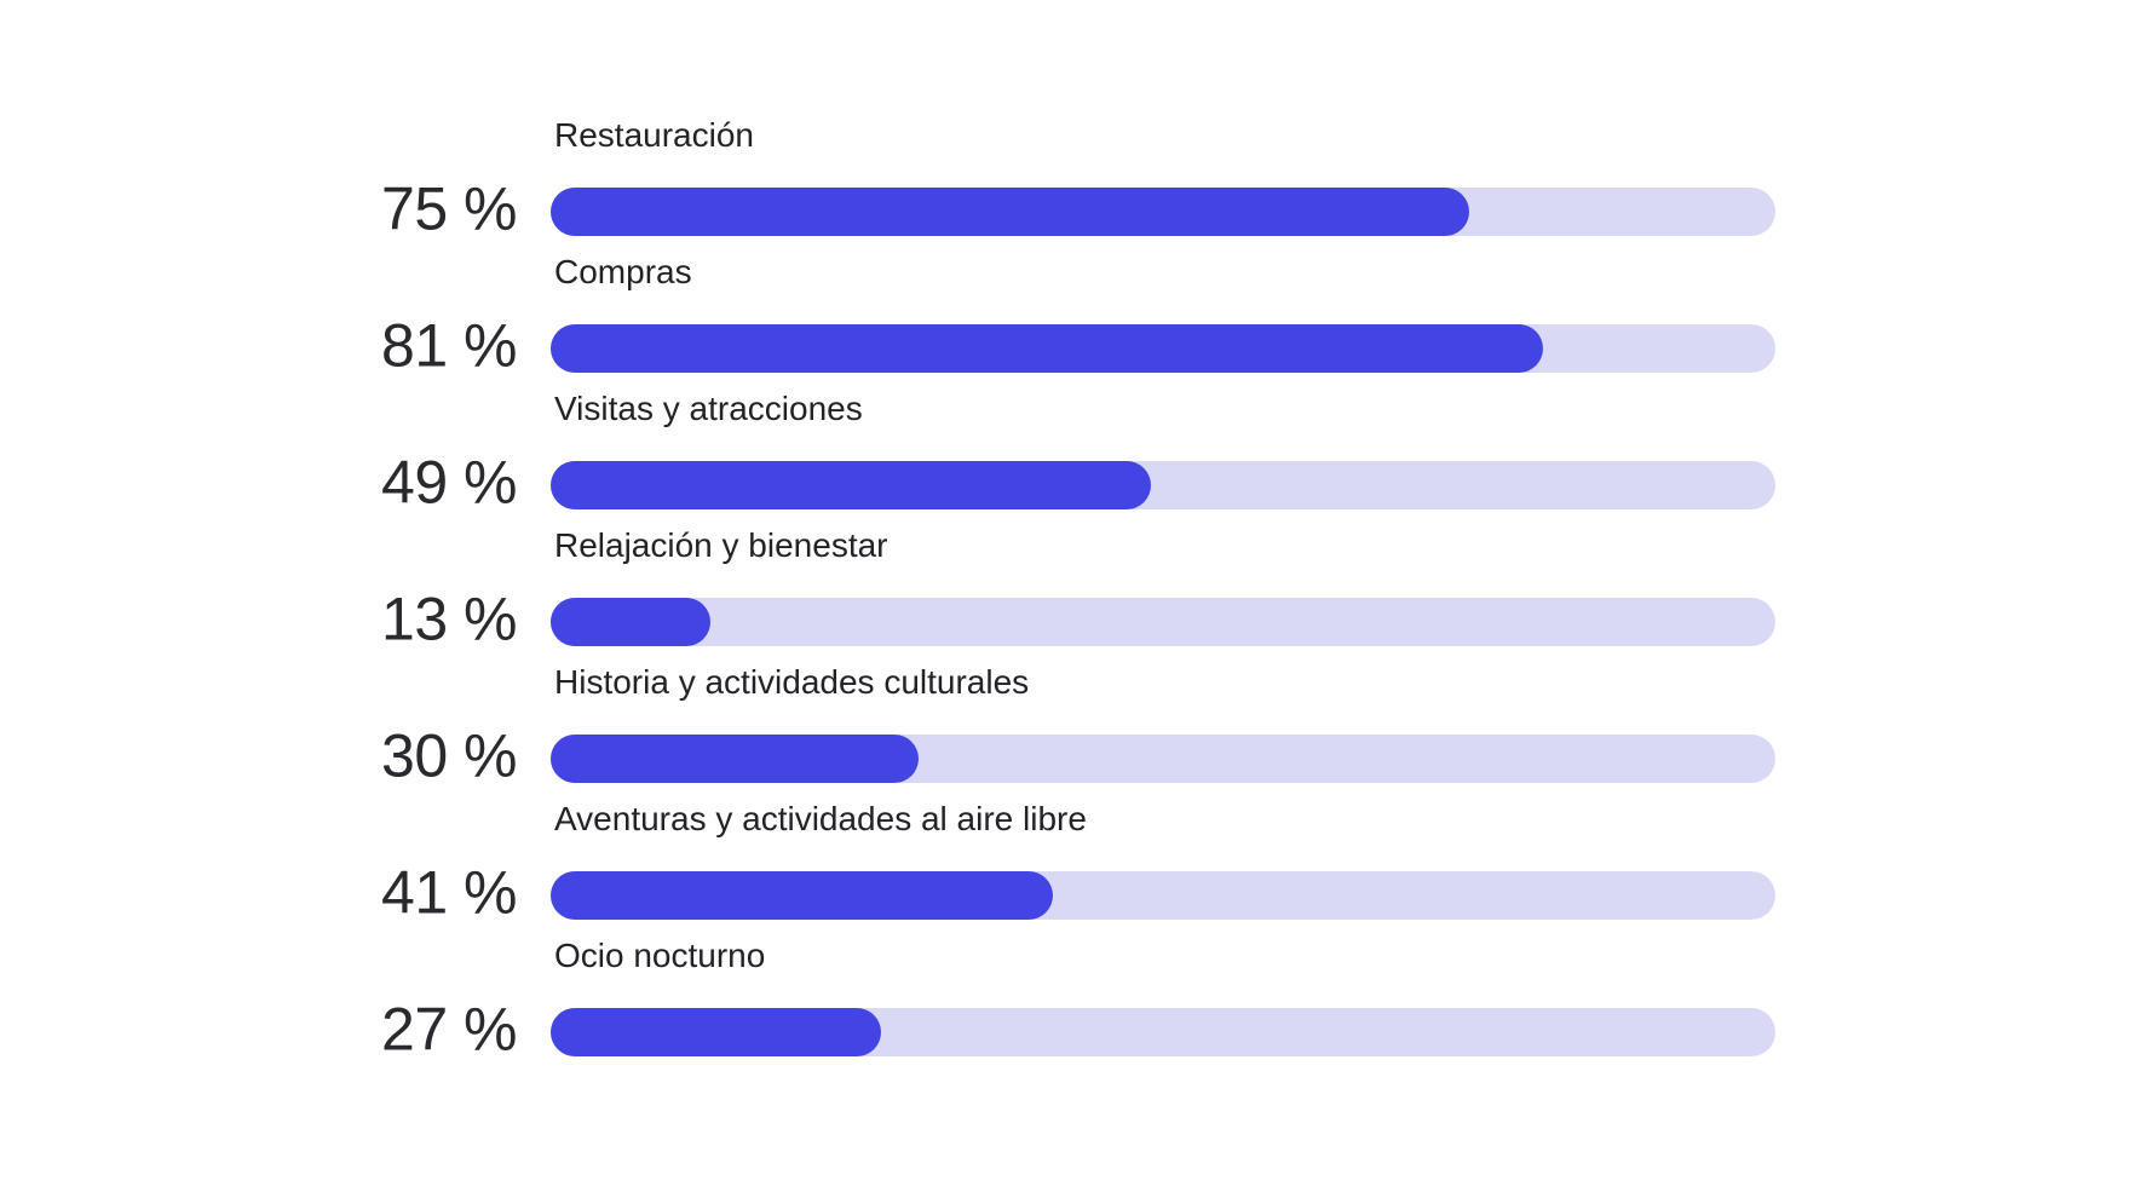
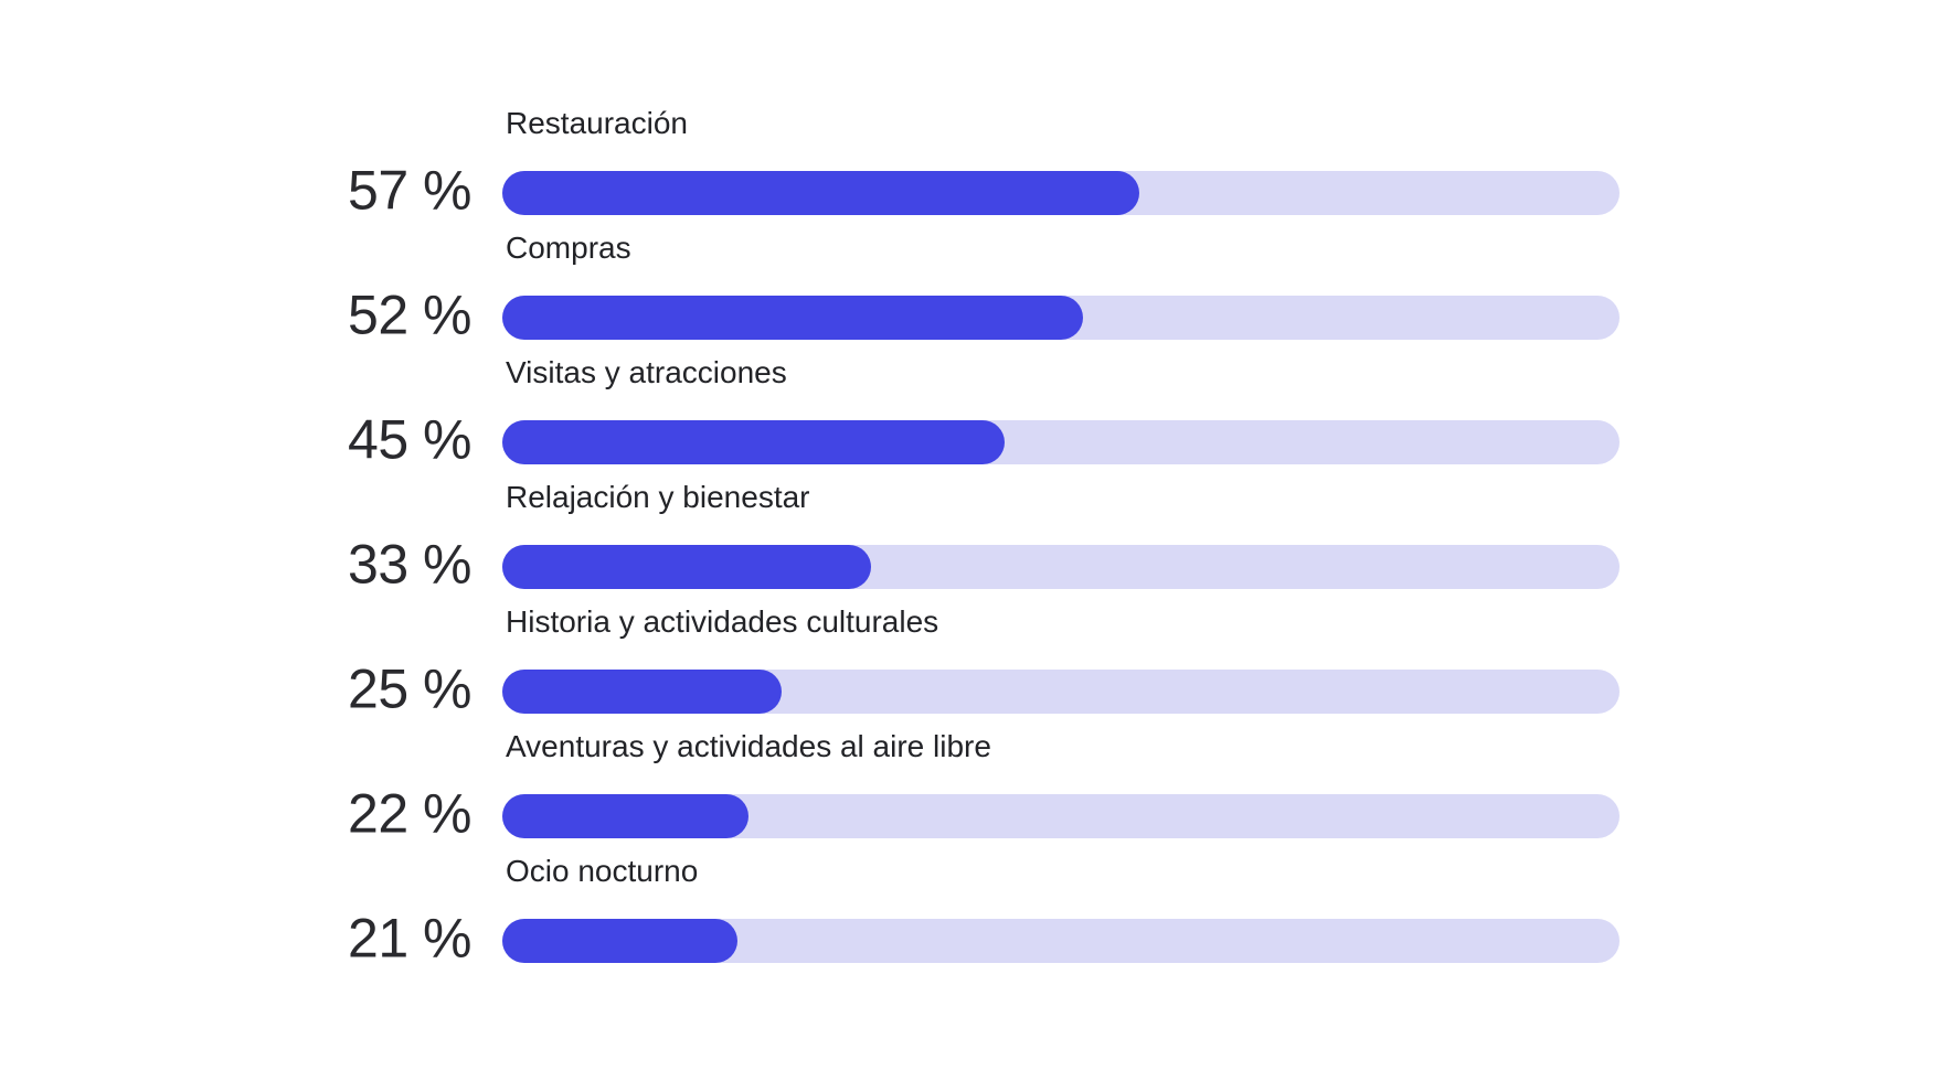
Restauración: 75 -> 57
Compras: 81 -> 52
Visitas y atracciones: 49 -> 45
Relajación y bienestar: 13 -> 33
Historia y actividades culturales: 30 -> 25
Aventuras y actividades al aire libre: 41 -> 22
Ocio nocturno: 27 -> 21
